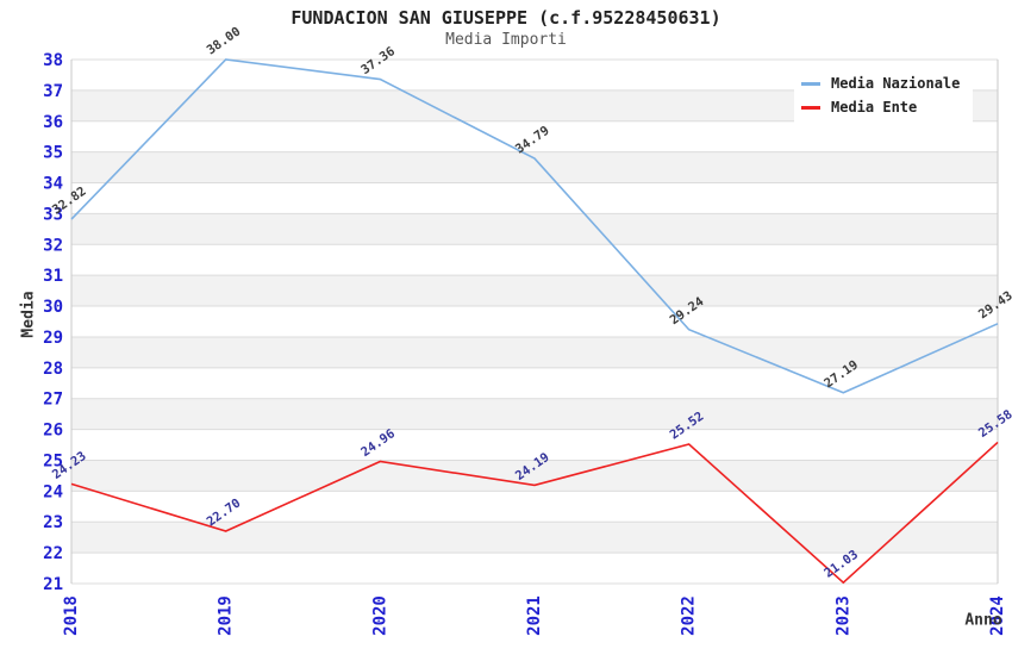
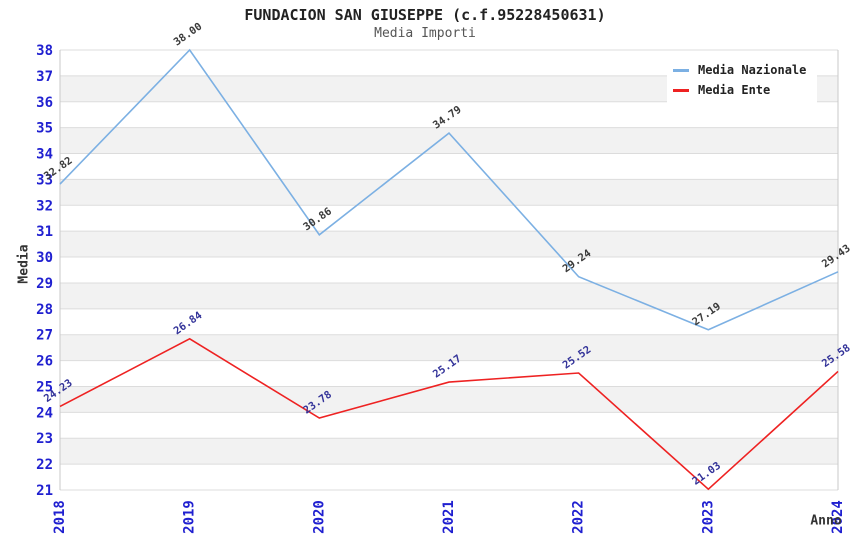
Media Ente/2019: 22.70 -> 26.84
Media Nazionale/2020: 37.36 -> 30.86
Media Ente/2020: 24.96 -> 23.78
Media Ente/2021: 24.19 -> 25.17
